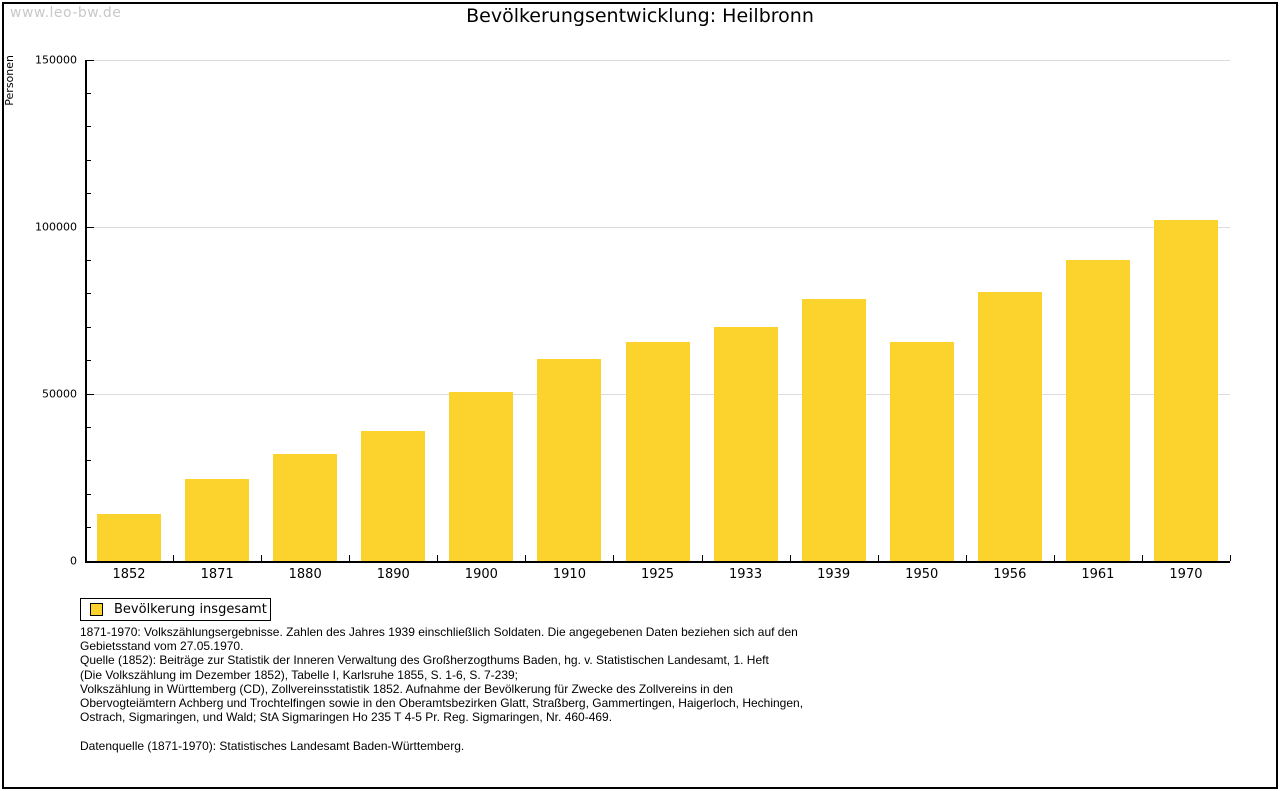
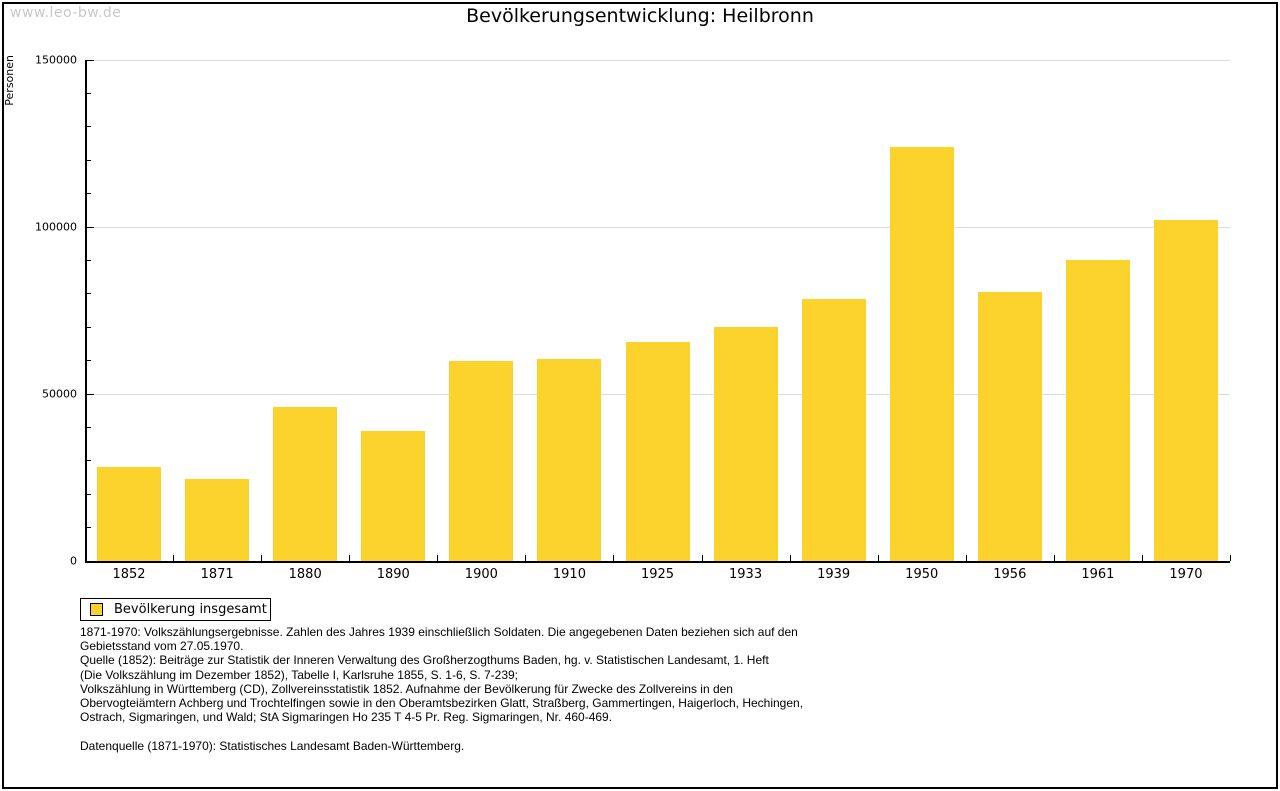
1852: 14000 -> 28000
1880: 32000 -> 46000
1900: 50000 -> 60000
1950: 66000 -> 124000
